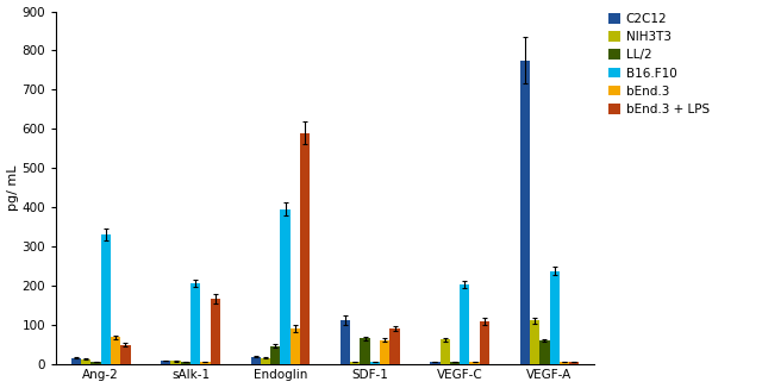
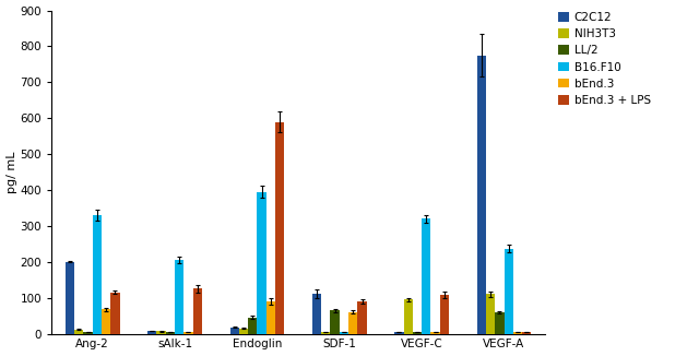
C2C12/Ang-2: 15 -> 200
bEnd.3 + LPS/Ang-2: 48 -> 115
bEnd.3 + LPS/sAlk-1: 165 -> 125
NIH3T3/VEGF-C: 62 -> 95
B16.F10/VEGF-C: 202 -> 320
